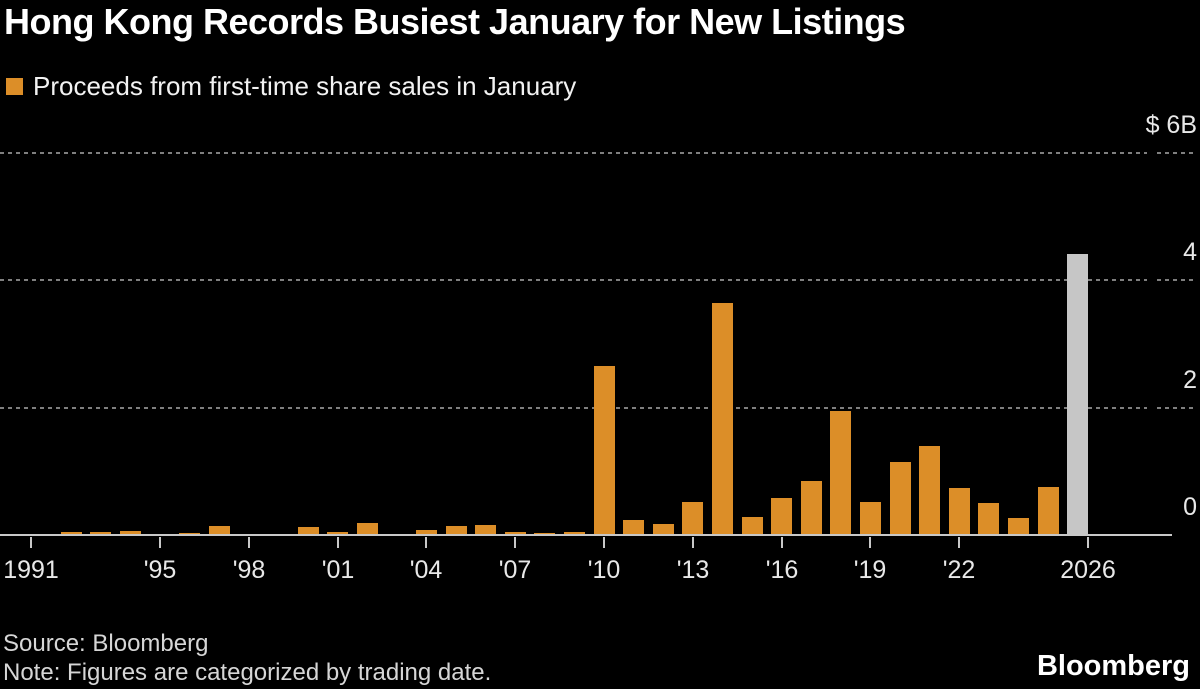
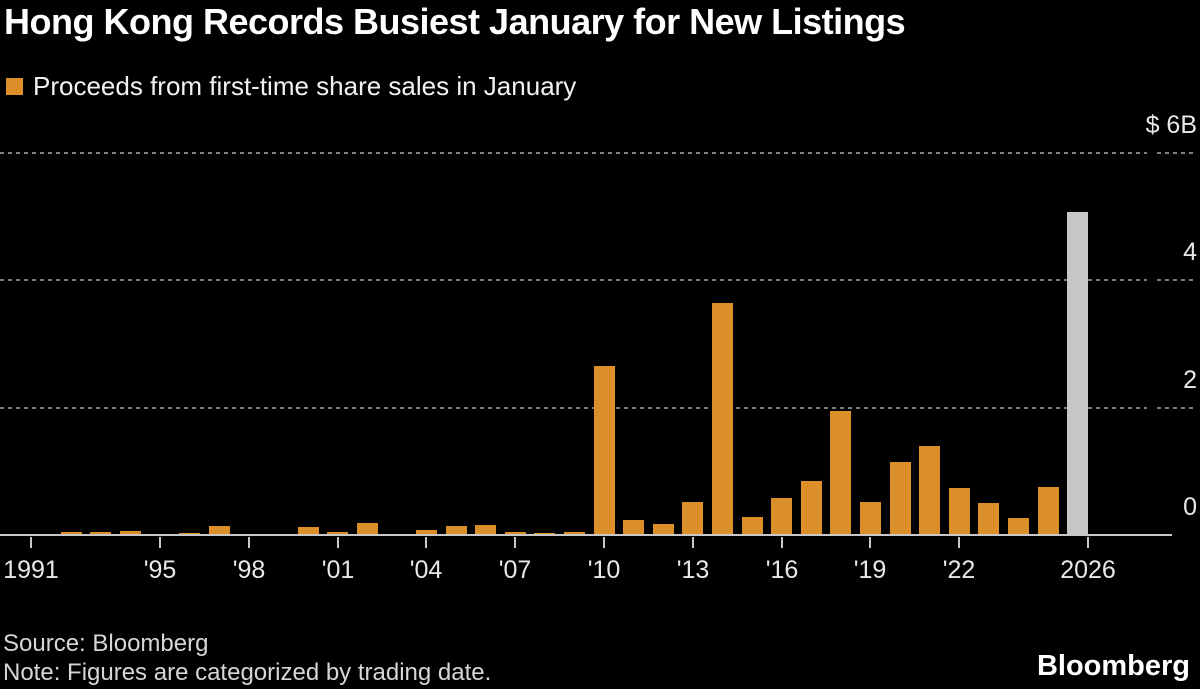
2026: 4.4 -> 5.1
